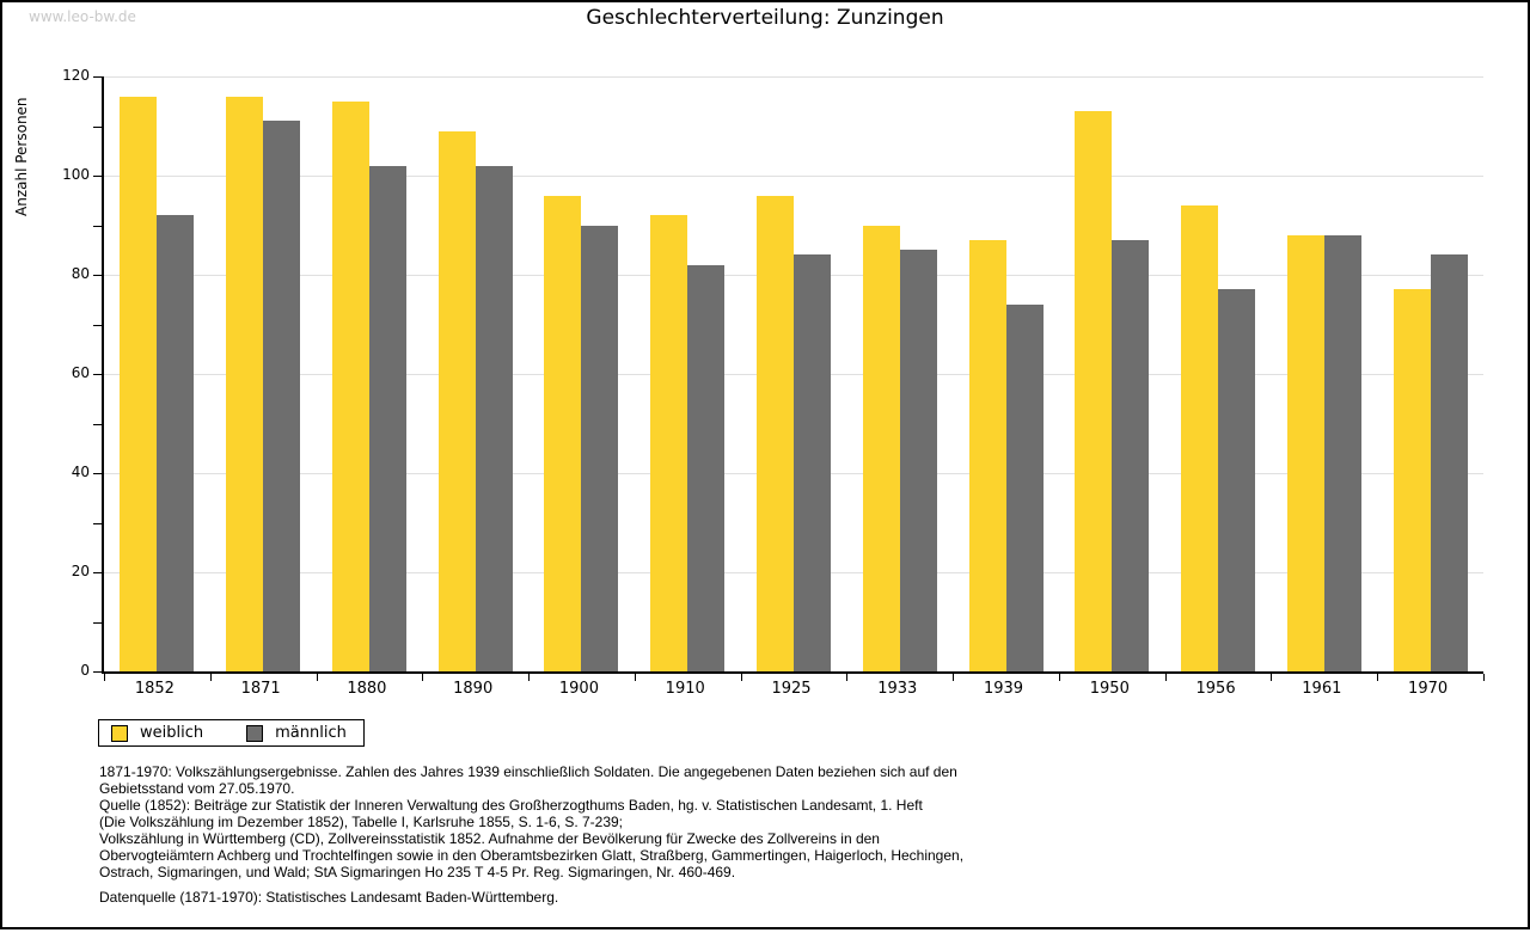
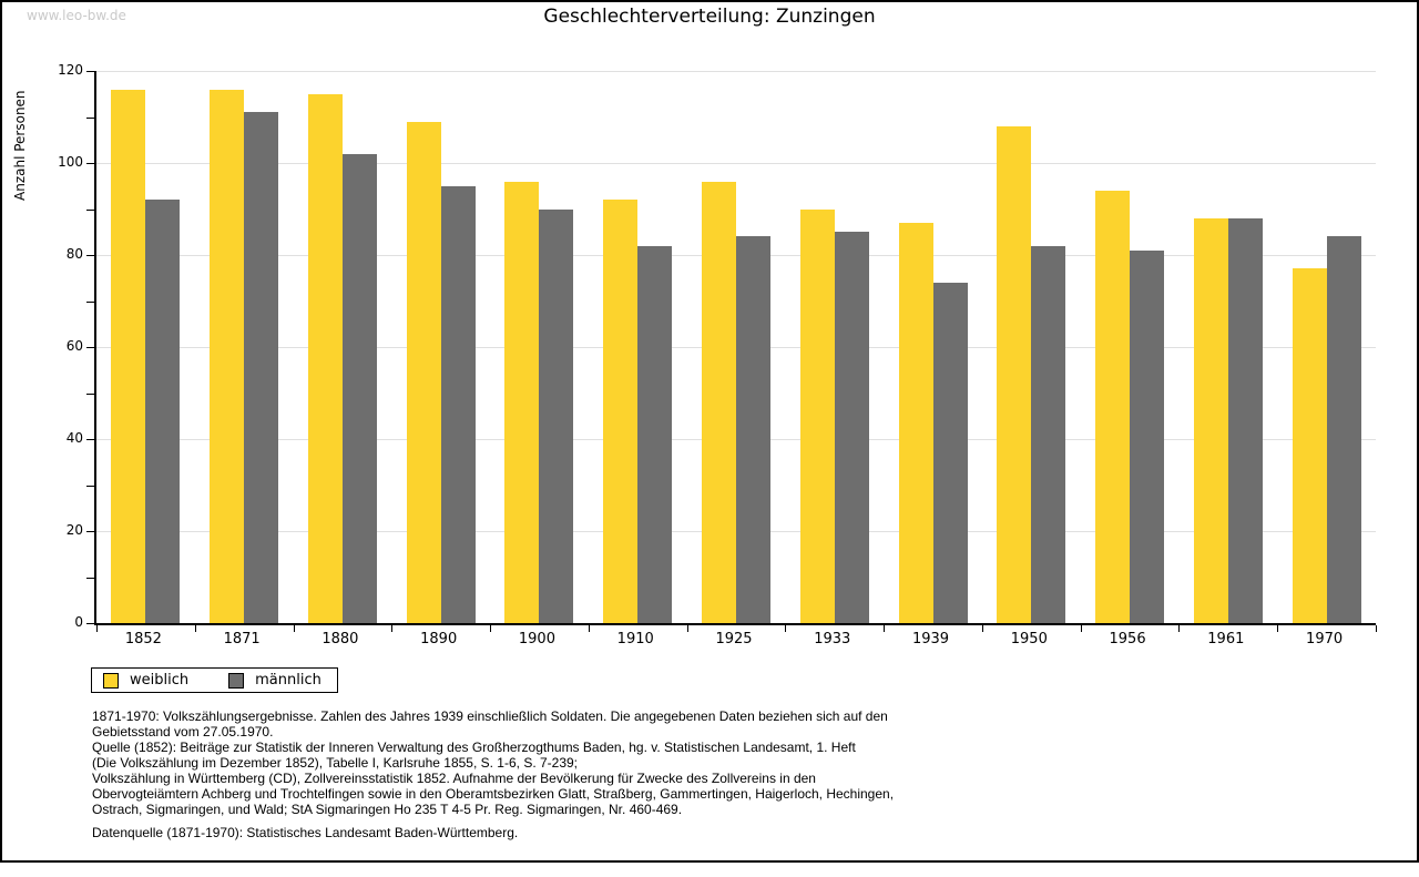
männlich/1890: 102 -> 95
weiblich/1950: 113 -> 108
männlich/1950: 87 -> 82
männlich/1956: 77 -> 81
